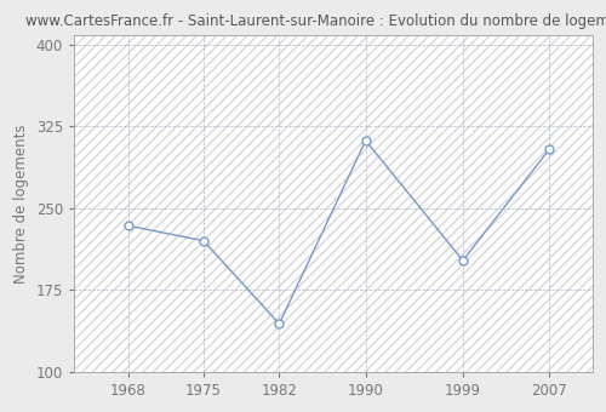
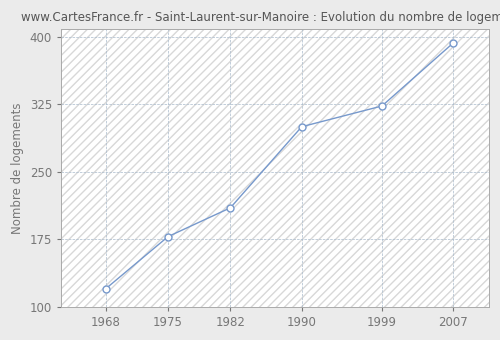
1968: 234 -> 120
1975: 220 -> 178
1982: 144 -> 210
1990: 312 -> 300
1999: 202 -> 323
2007: 304 -> 393
